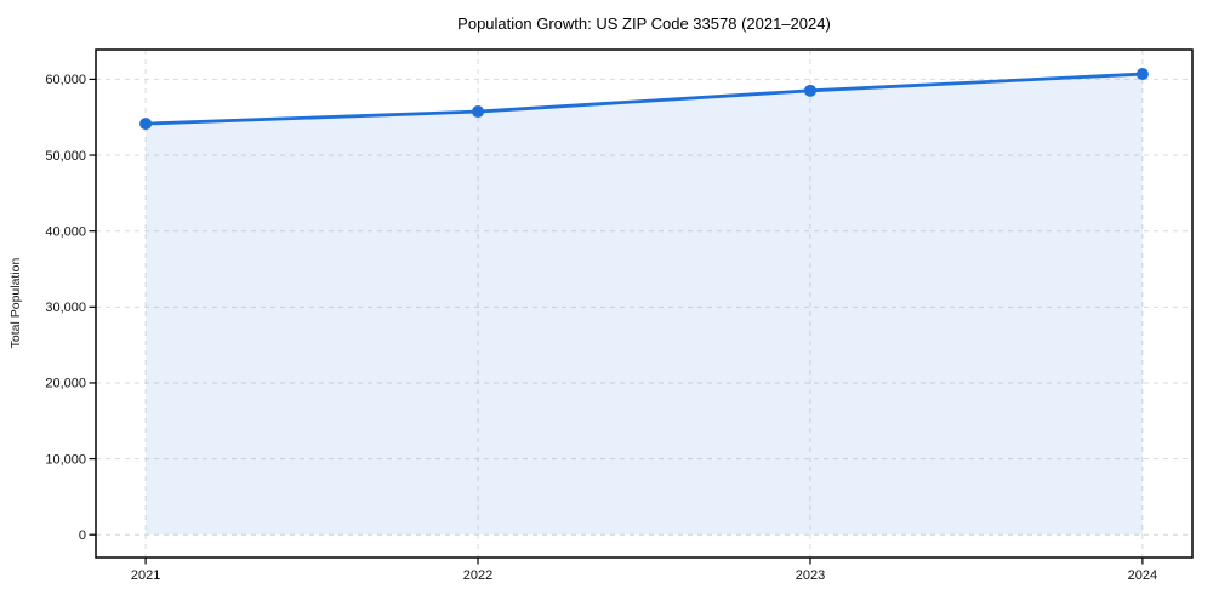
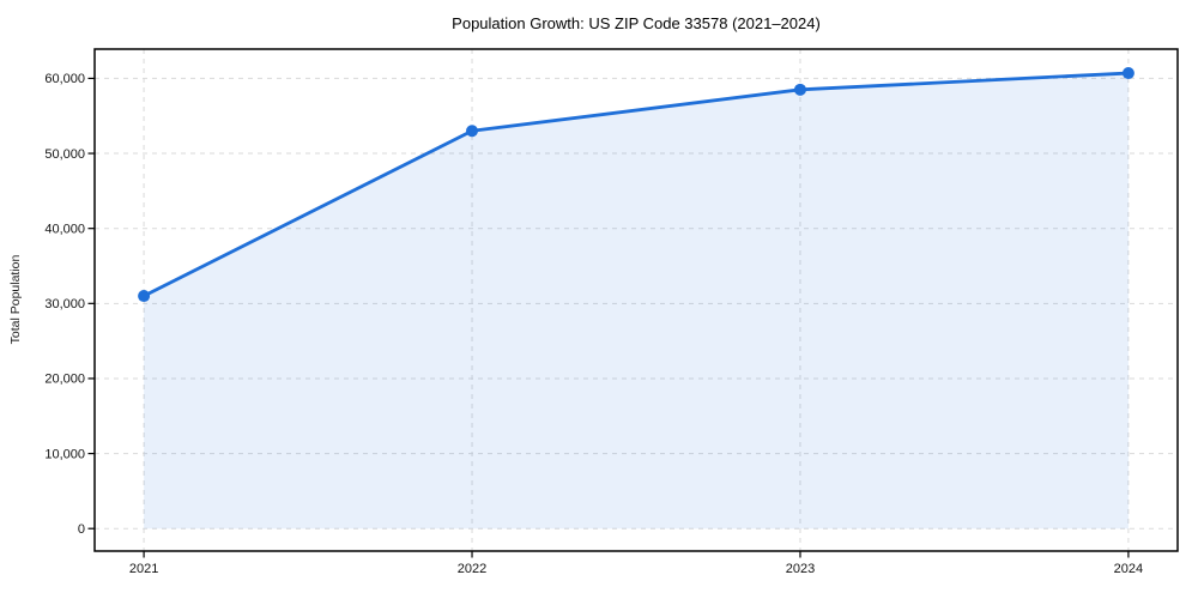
2021: 54000 -> 31000
2022: 56000 -> 53000
